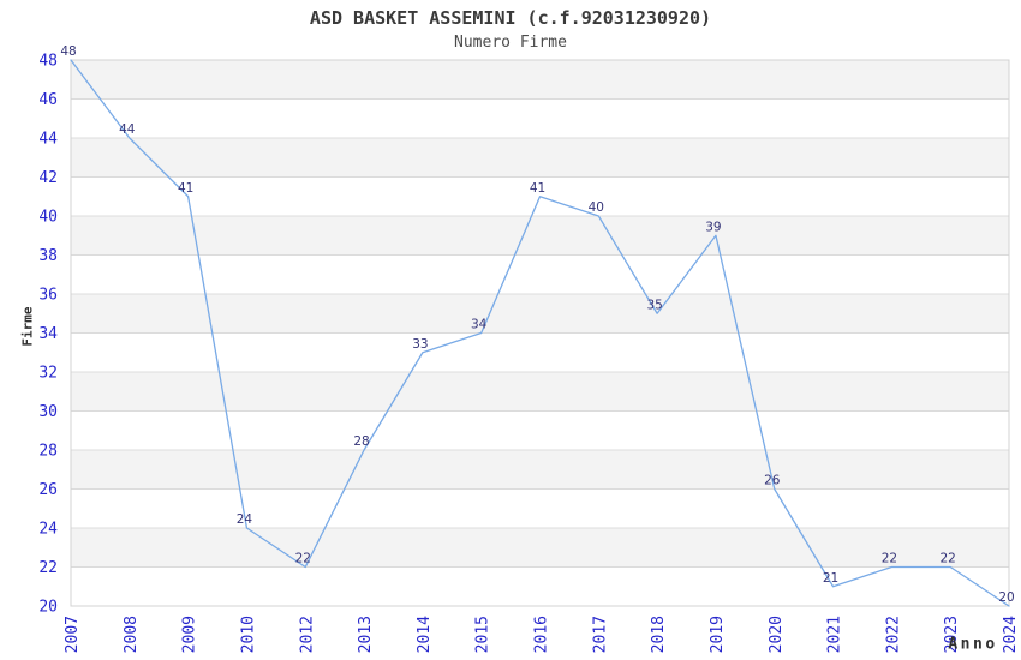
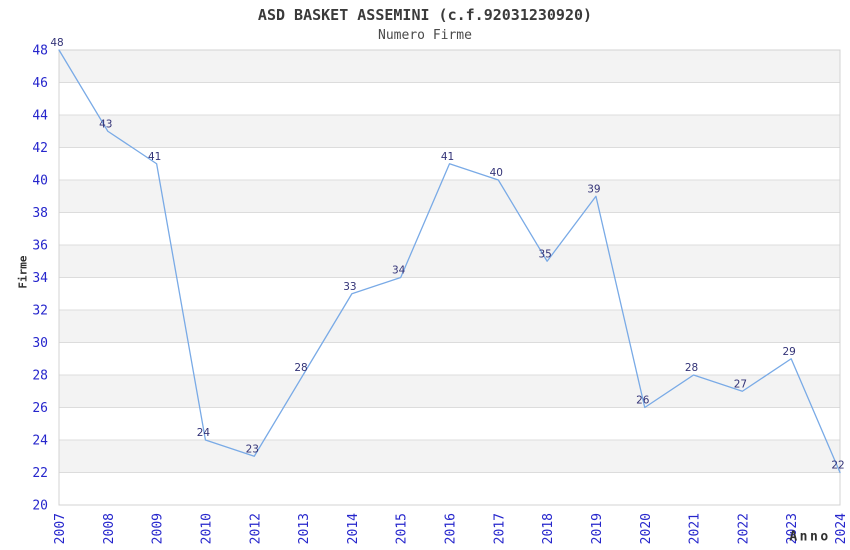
2008: 44 -> 43
2012: 22 -> 23
2021: 21 -> 28
2022: 22 -> 27
2023: 22 -> 29
2024: 20 -> 22
